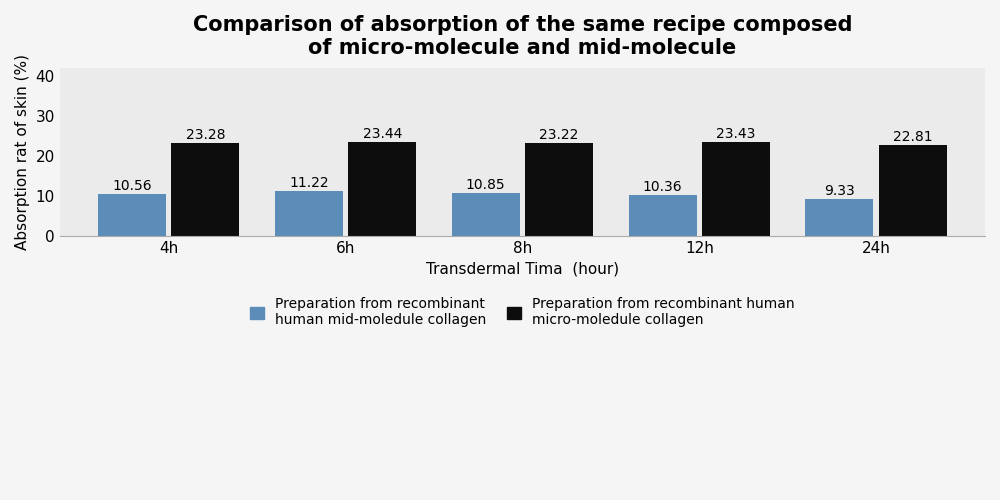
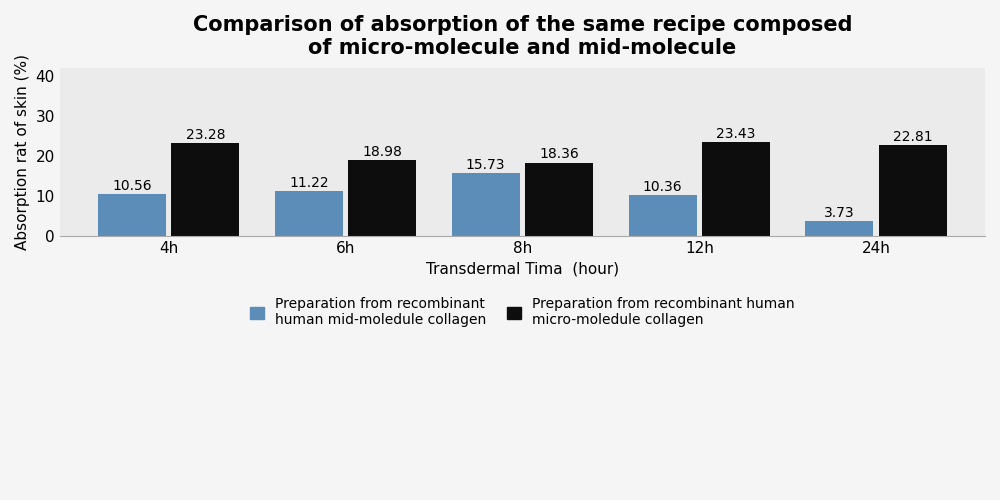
Preparation from recombinant human micro-moledule collagen/6h: 23.44 -> 18.98
Preparation from recombinant human mid-moledule collagen/8h: 10.85 -> 15.73
Preparation from recombinant human micro-moledule collagen/8h: 23.22 -> 18.36
Preparation from recombinant human mid-moledule collagen/24h: 9.33 -> 3.73
